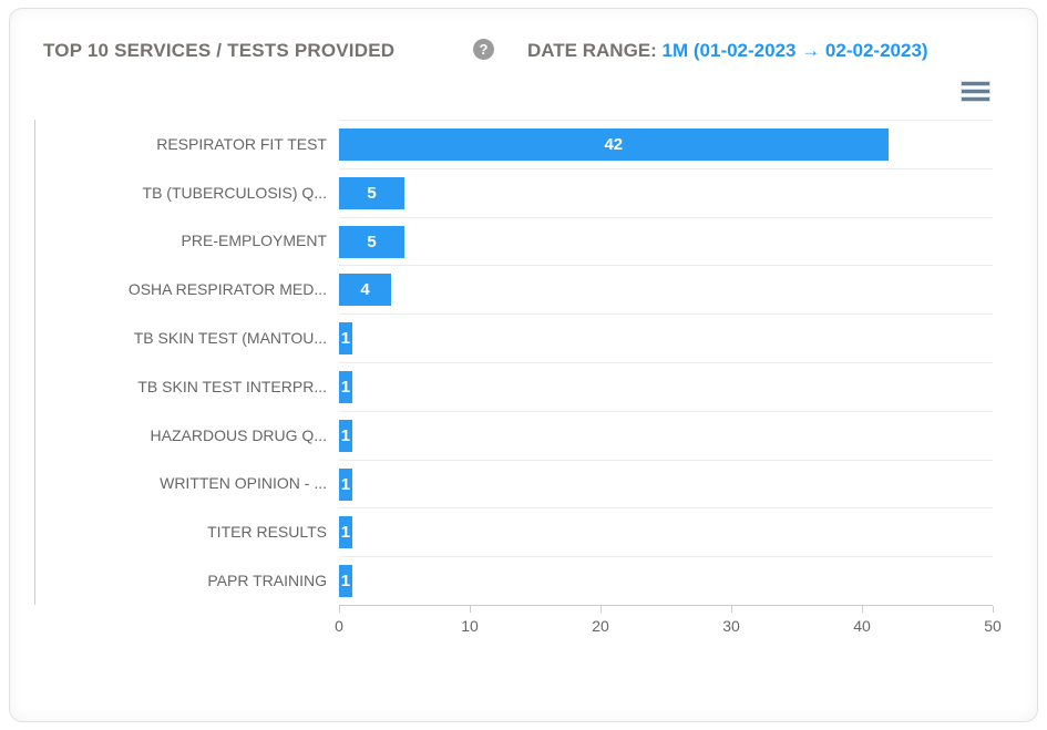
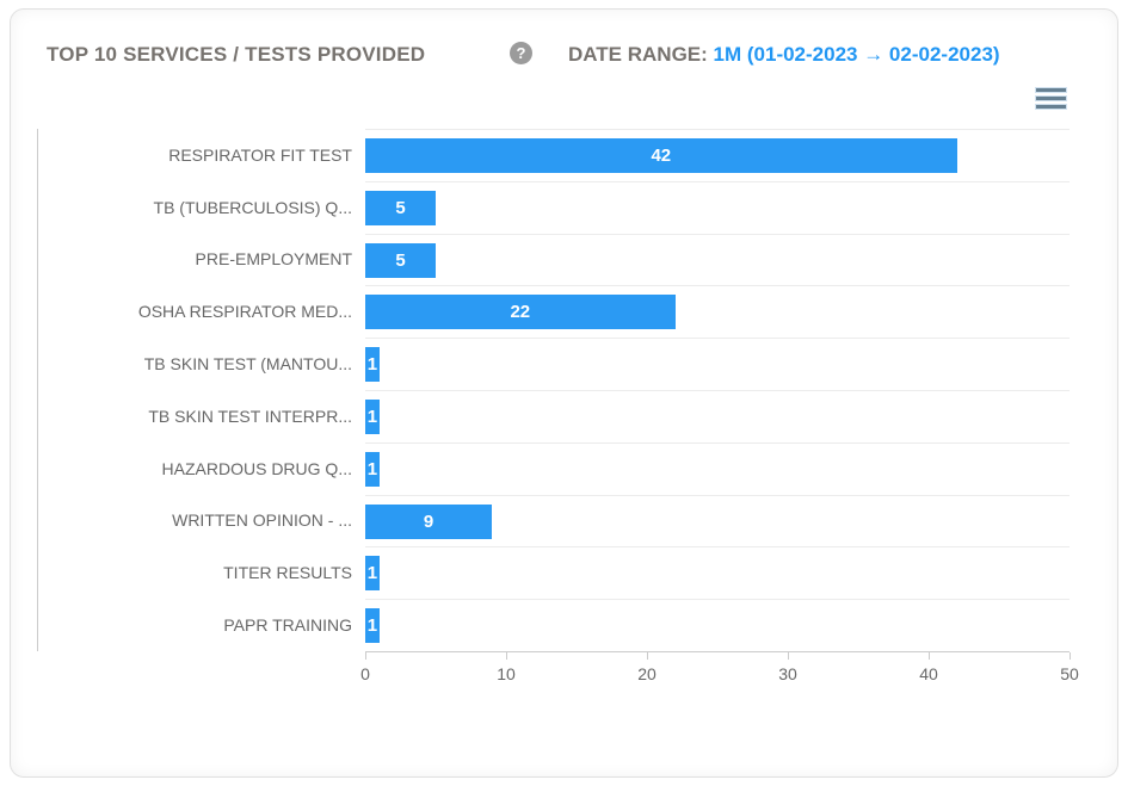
OSHA RESPIRATOR MED...: 4 -> 22
WRITTEN OPINION - ...: 1 -> 9
